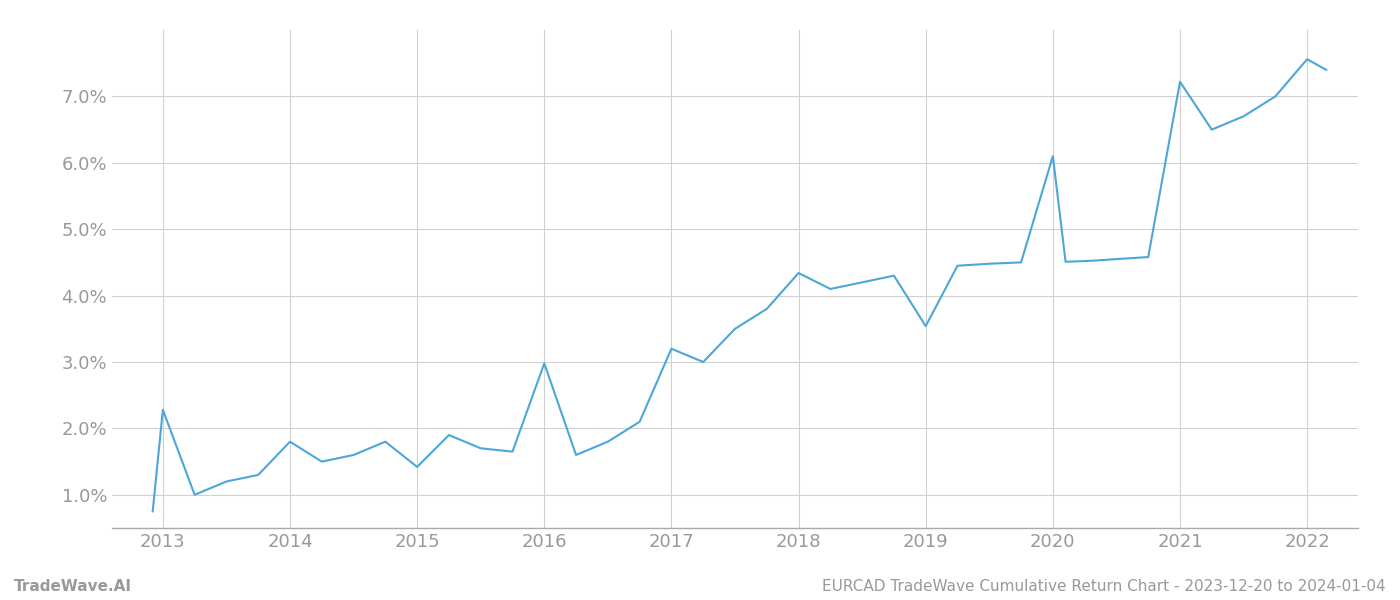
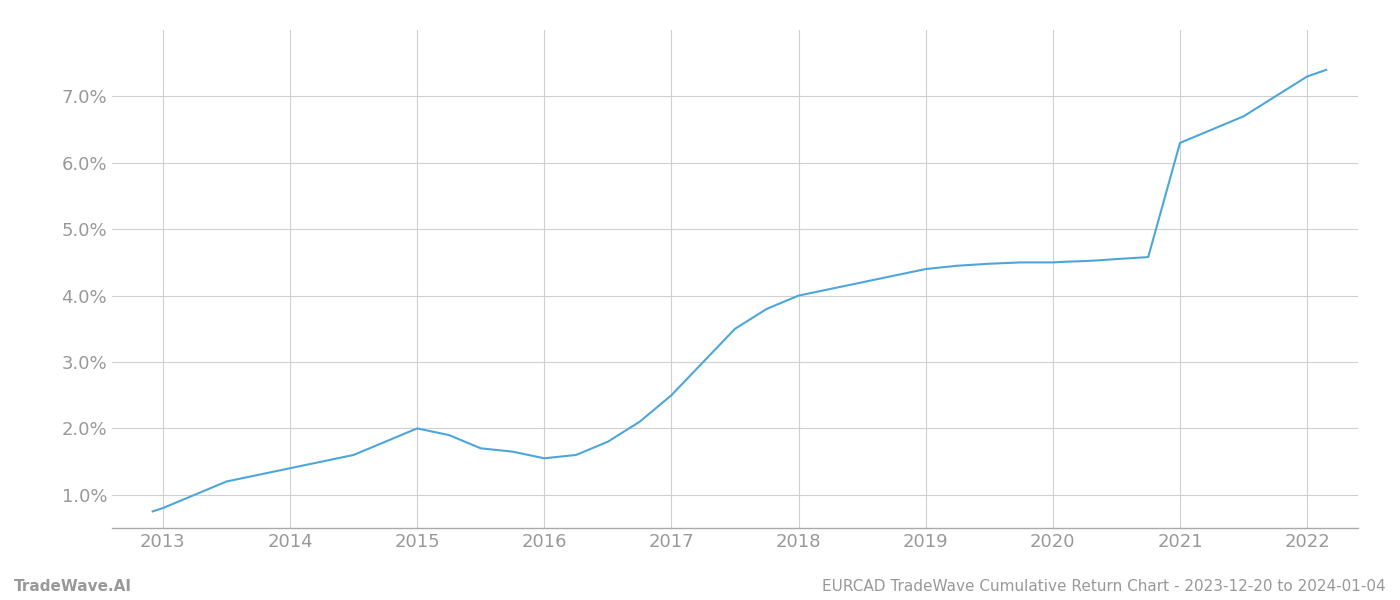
2013: 2.28% -> 0.80%
2014: 1.80% -> 1.40%
2015: 1.42% -> 2.00%
2016: 2.98% -> 1.55%
2017: 3.20% -> 2.50%
2018: 4.34% -> 4.00%
2019: 3.54% -> 4.40%
2020: 6.10% -> 4.50%
2021: 7.22% -> 6.30%
2022: 7.56% -> 7.30%
